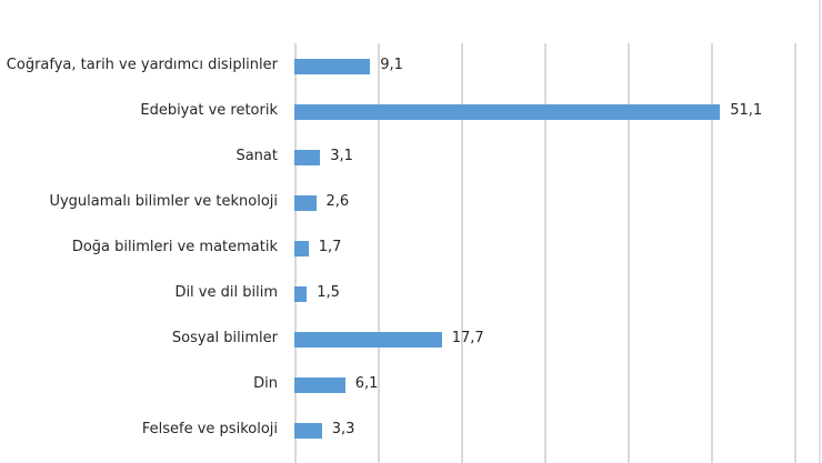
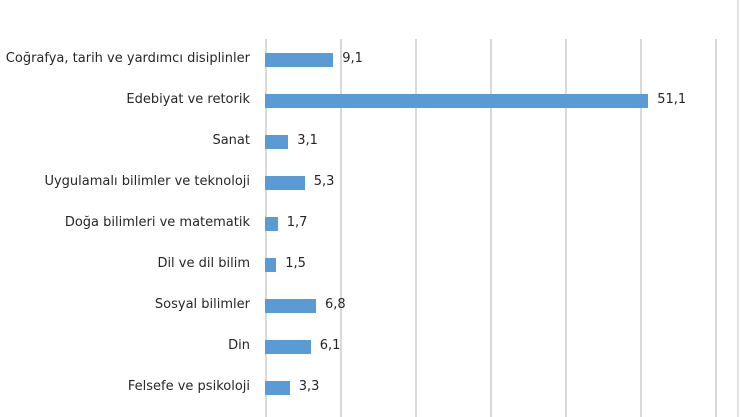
Uygulamalı bilimler ve teknoloji: 2,6 -> 5,3
Sosyal bilimler: 17,7 -> 6,8
